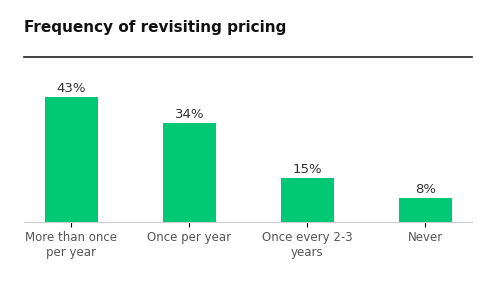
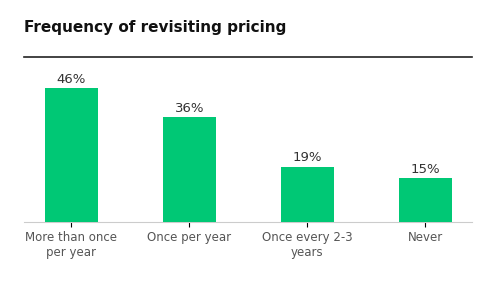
More than once per year: 43% -> 46%
Once per year: 34% -> 36%
Once every 2-3 years: 15% -> 19%
Never: 8% -> 15%
